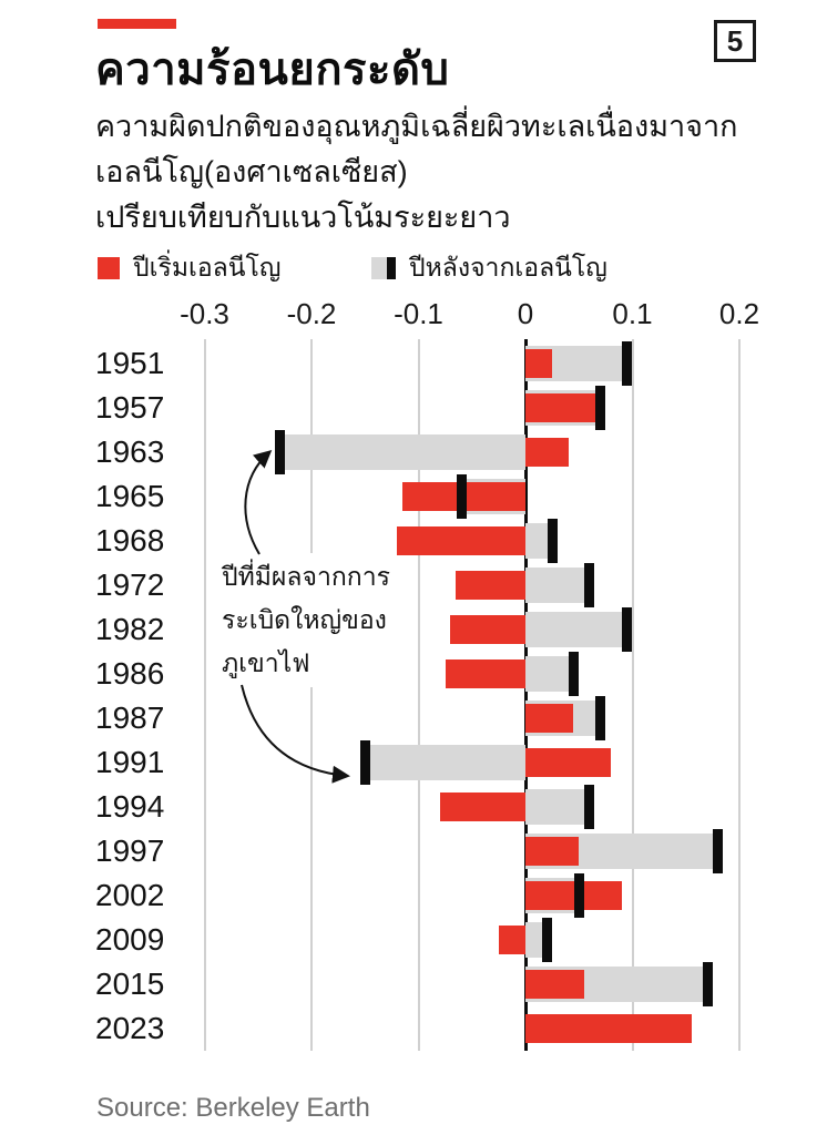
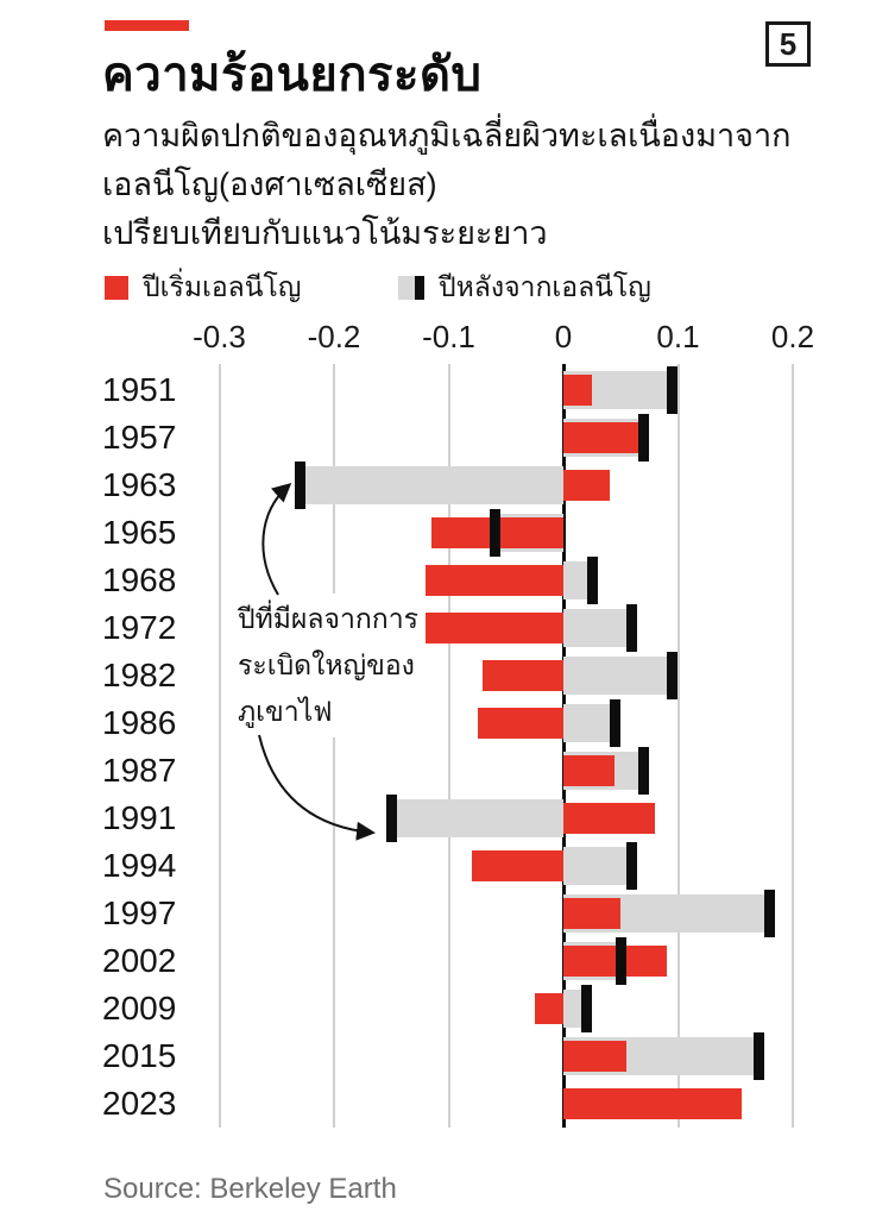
ปีเริ่มเอลนีโญ/1972: -0.07 -> -0.25
